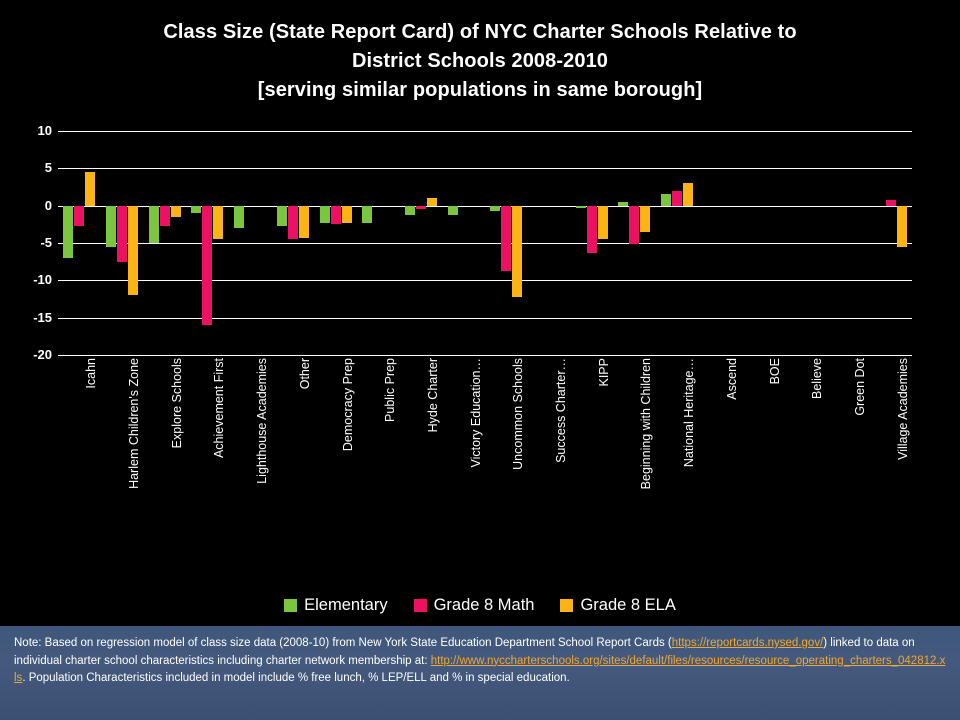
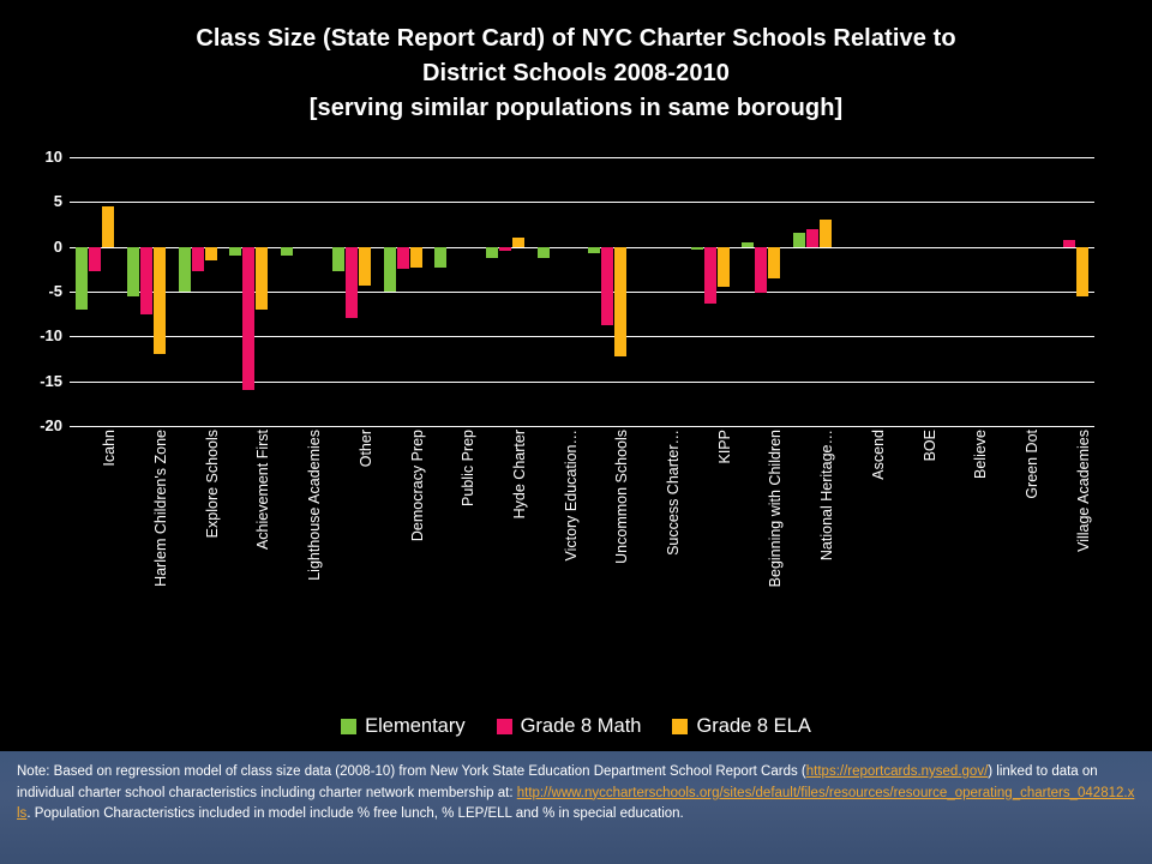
Grade 8 ELA/Achievement First: -4 -> -7
Elementary/Lighthouse Academies: -3 -> -1
Grade 8 Math/Other: -4 -> -8
Elementary/Democracy Prep: -2 -> -5
